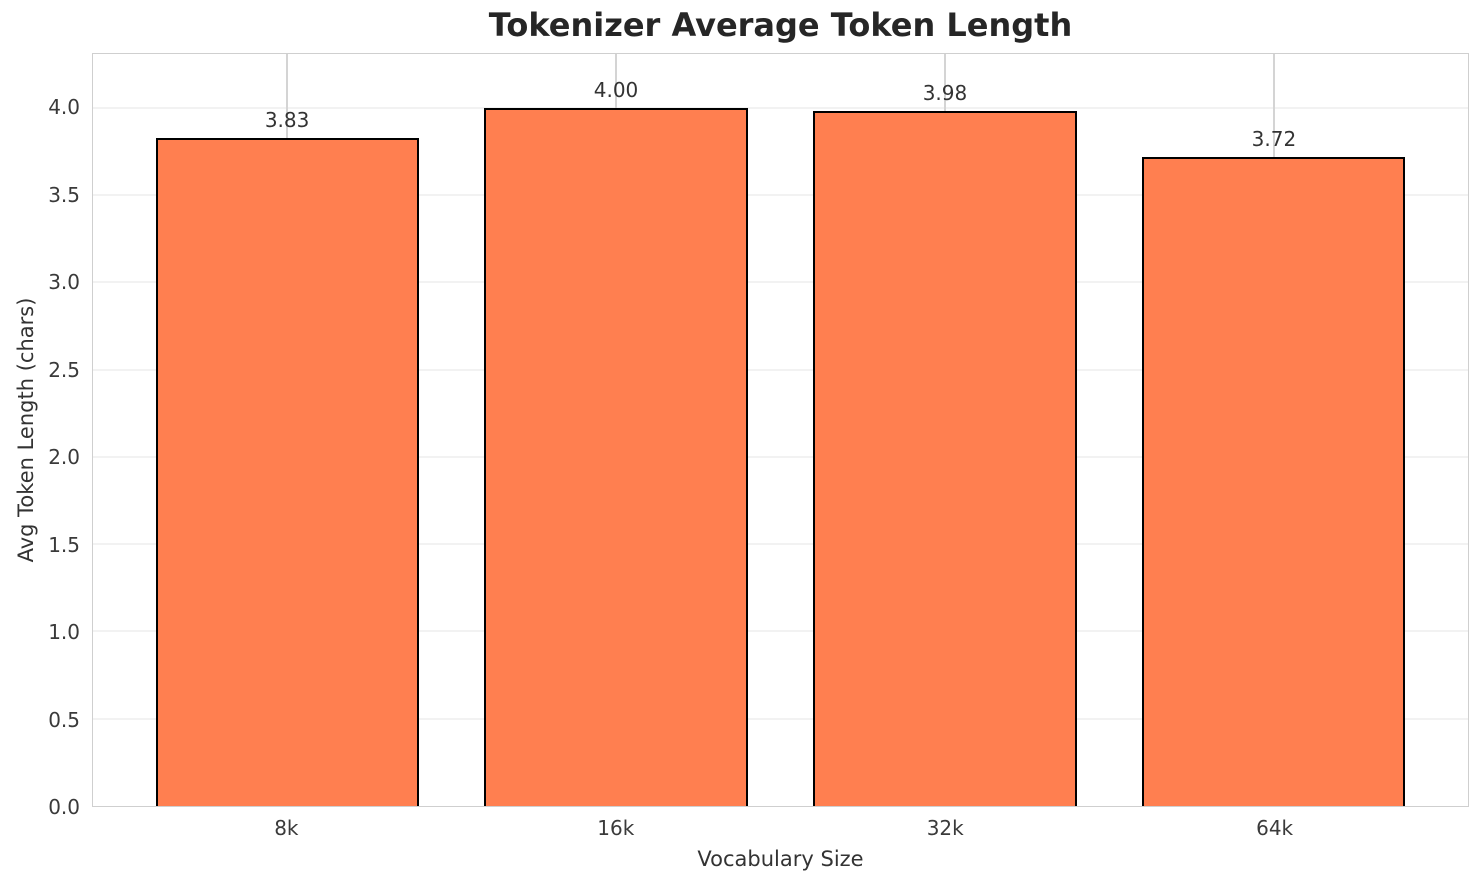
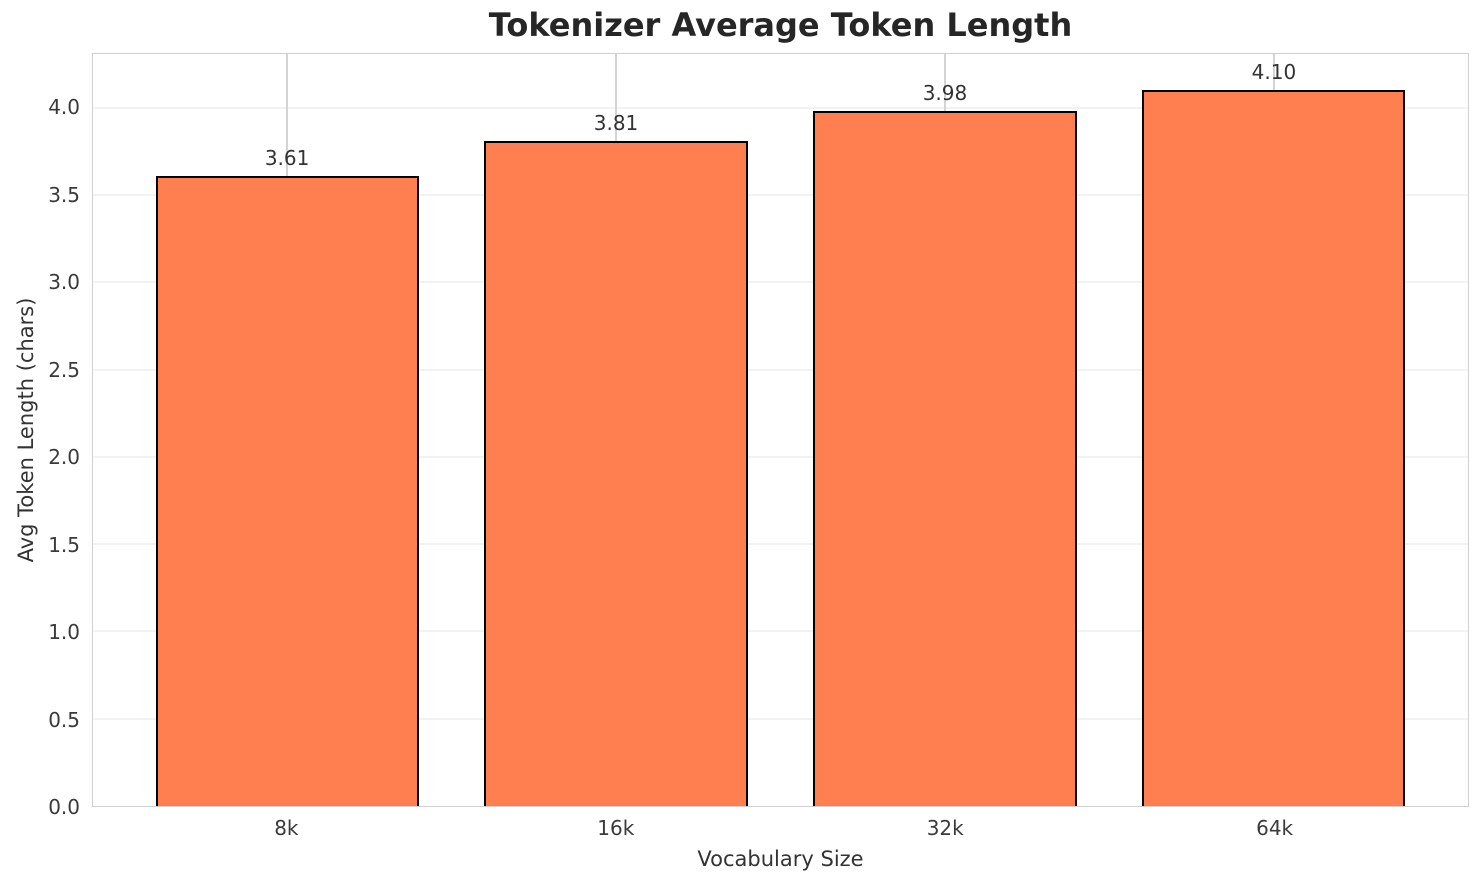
8k: 3.83 -> 3.61
16k: 4.00 -> 3.81
64k: 3.72 -> 4.10
